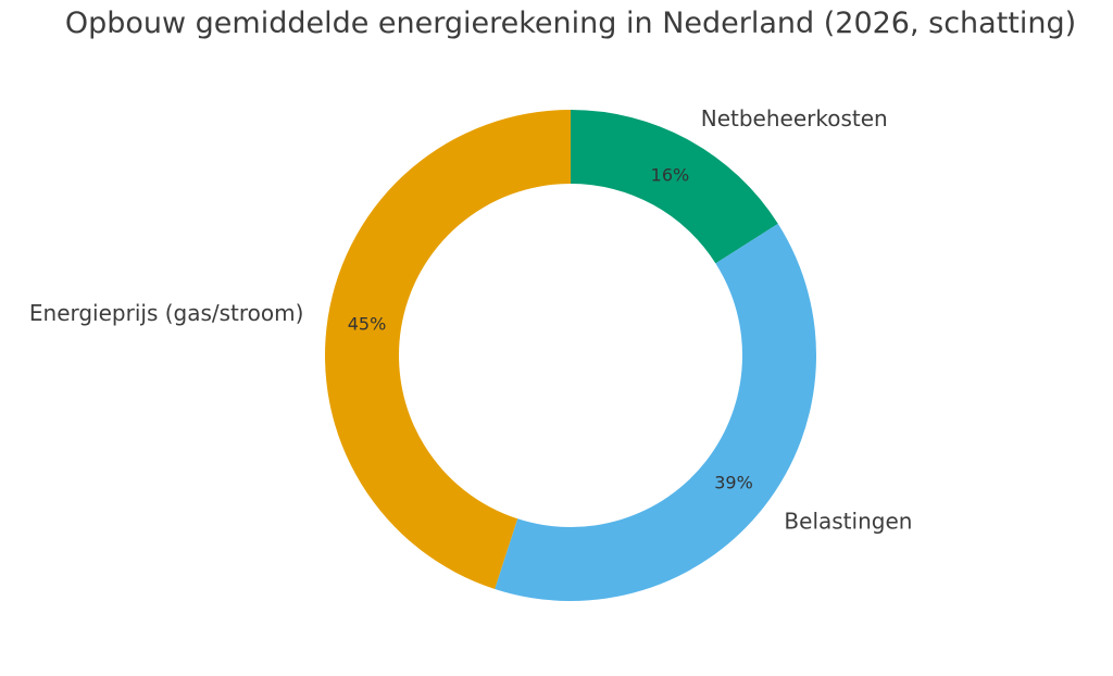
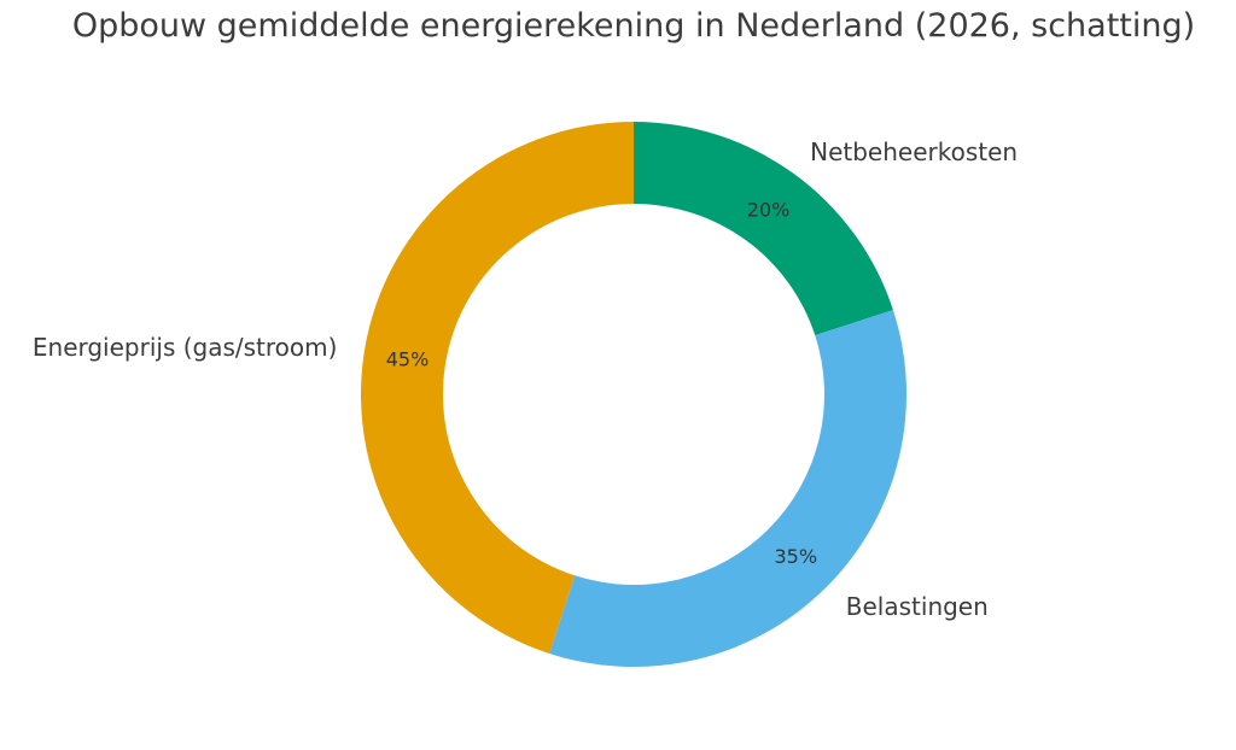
Netbeheerkosten: 16% -> 20%
Belastingen: 39% -> 35%
